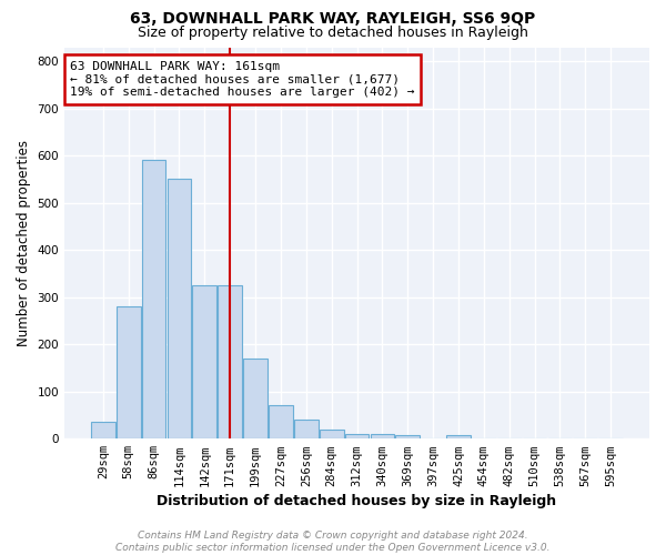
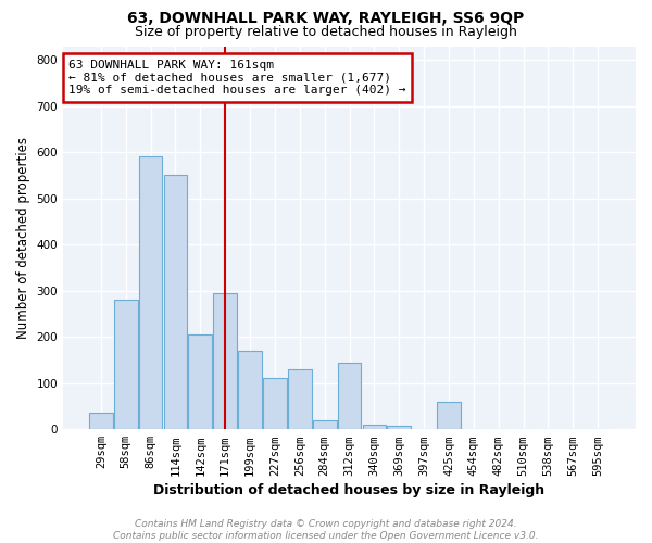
142sqm: 325 -> 205
171sqm: 325 -> 295
227sqm: 70 -> 110
256sqm: 40 -> 130
312sqm: 10 -> 145
425sqm: 8 -> 60
